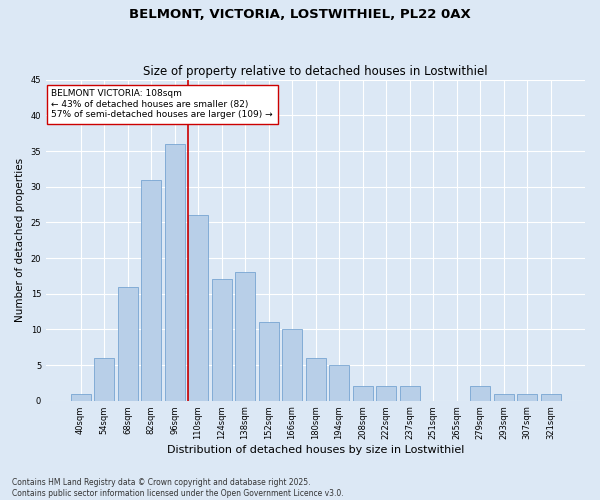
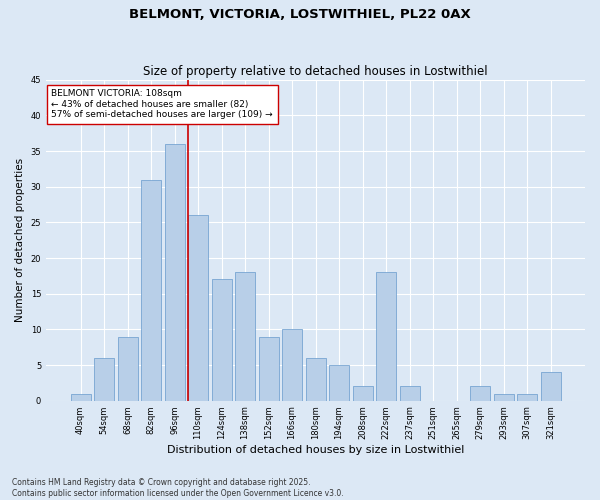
68sqm: 16 -> 9
152sqm: 11 -> 9
222sqm: 2 -> 18
321sqm: 1 -> 4
